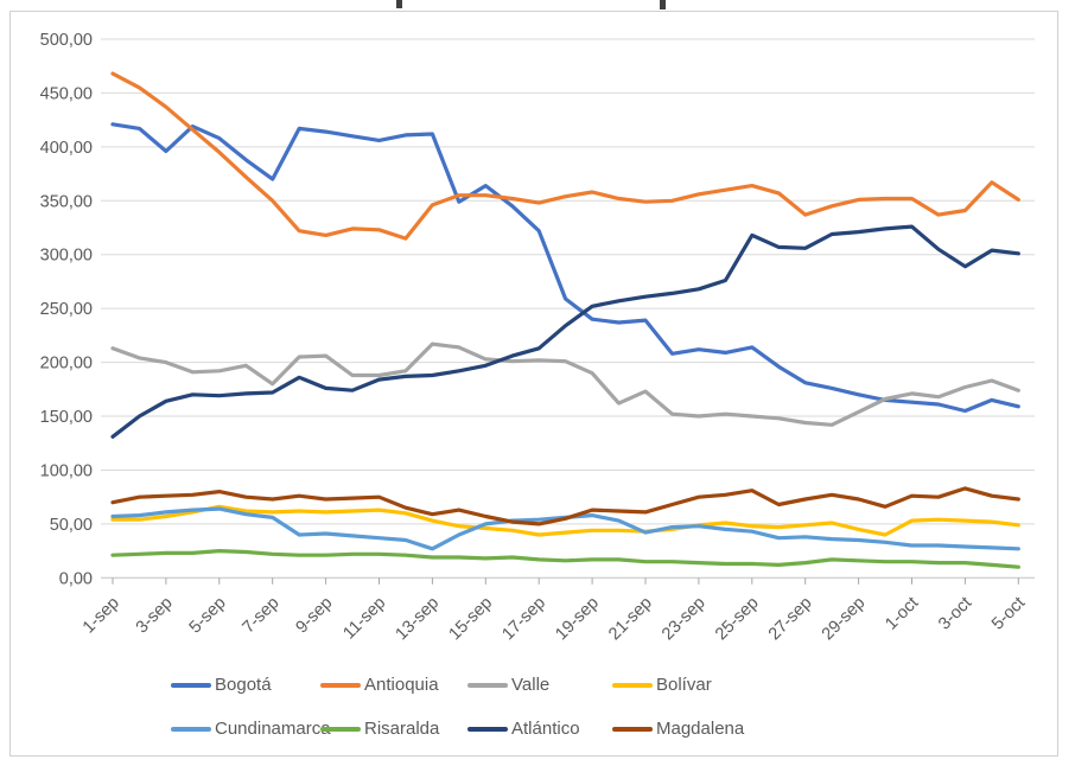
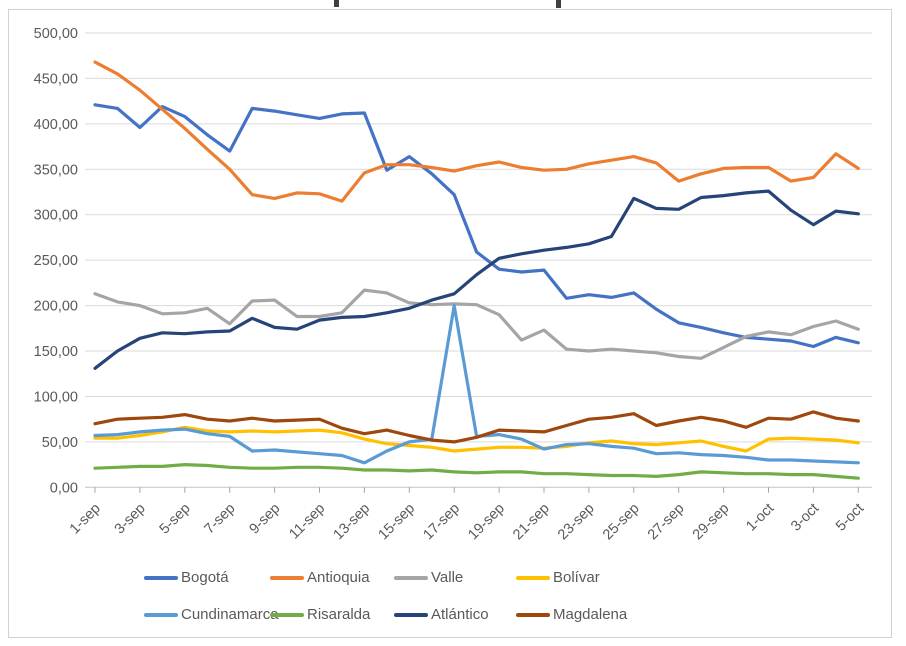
Cundinamarca/17-sep: 50 -> 200
